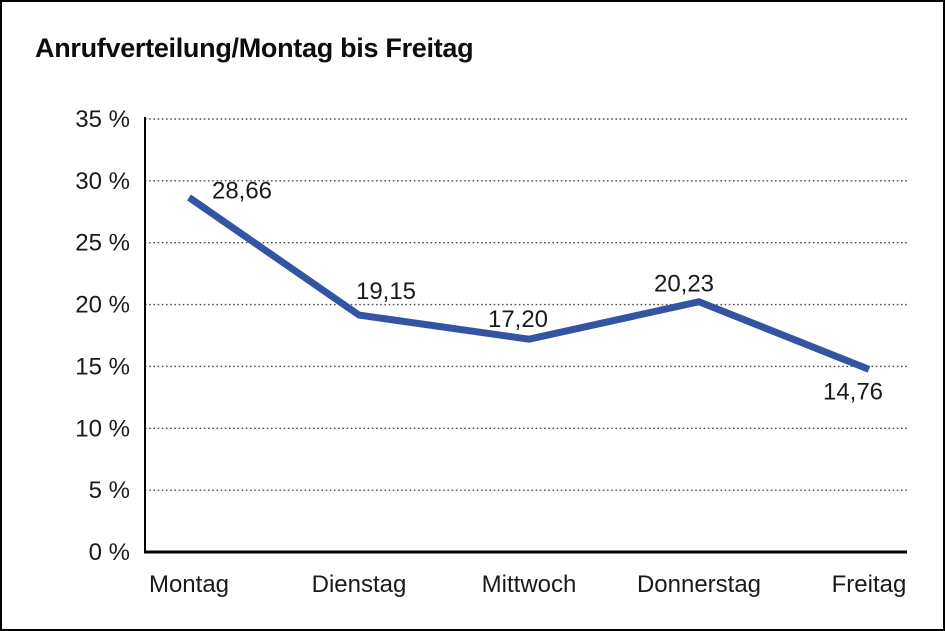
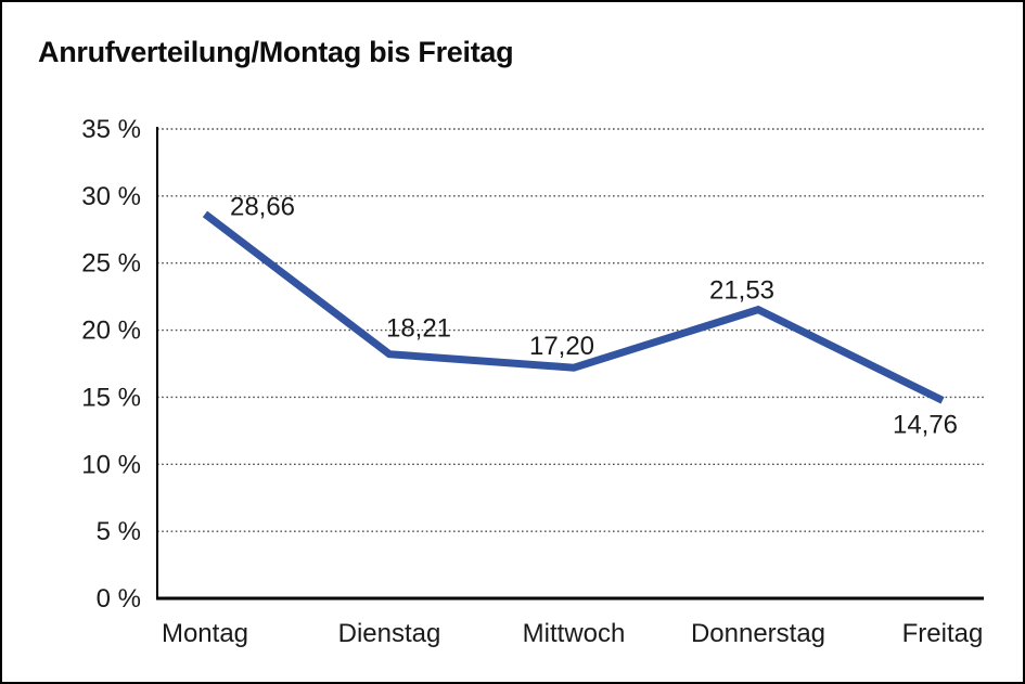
Dienstag: 19,15 -> 18,21
Donnerstag: 20,23 -> 21,53
